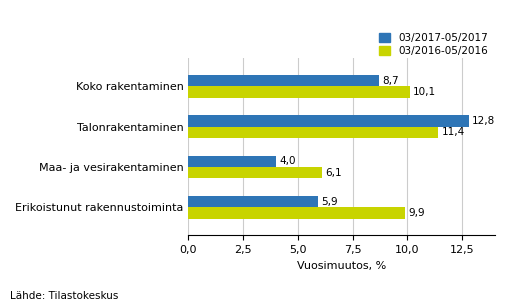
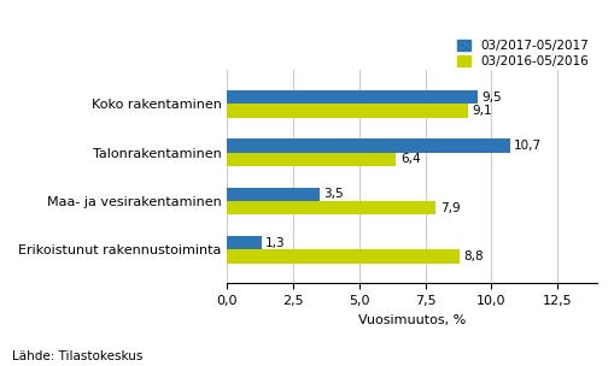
03/2017-05/2017/Koko rakentaminen: 8,7 -> 9,5
03/2016-05/2016/Koko rakentaminen: 10,1 -> 9,1
03/2017-05/2017/Talonrakentaminen: 12,8 -> 10,7
03/2016-05/2016/Talonrakentaminen: 11,4 -> 6,4
03/2017-05/2017/Maa- ja vesirakentaminen: 4,0 -> 3,5
03/2016-05/2016/Maa- ja vesirakentaminen: 6,1 -> 7,9
03/2017-05/2017/Erikoistunut rakennustoiminta: 5,9 -> 1,3
03/2016-05/2016/Erikoistunut rakennustoiminta: 9,9 -> 8,8
